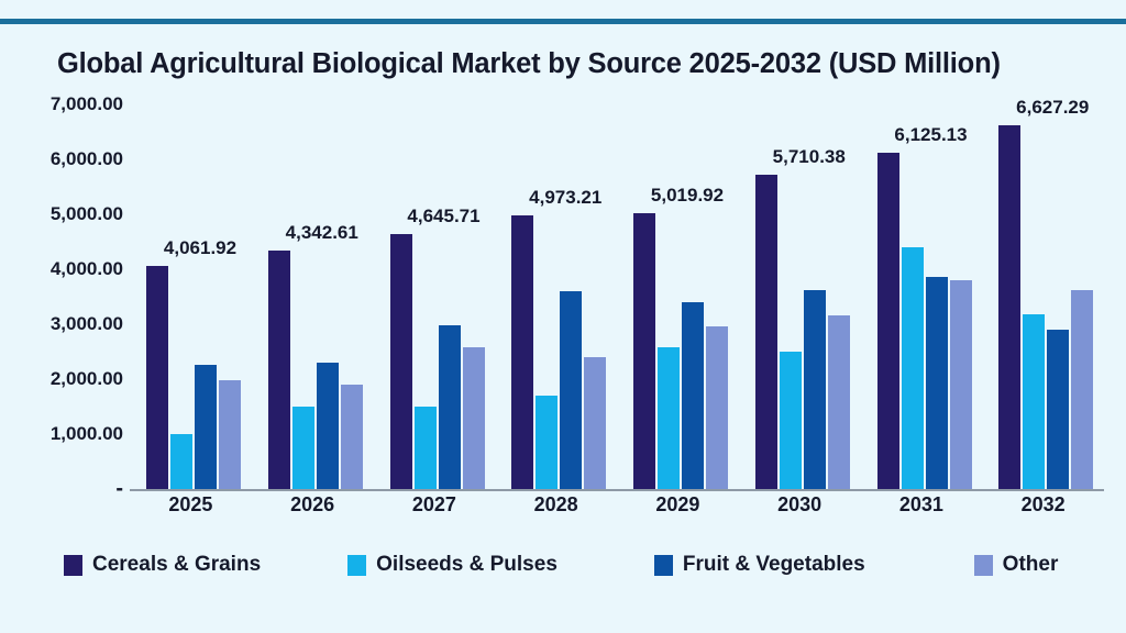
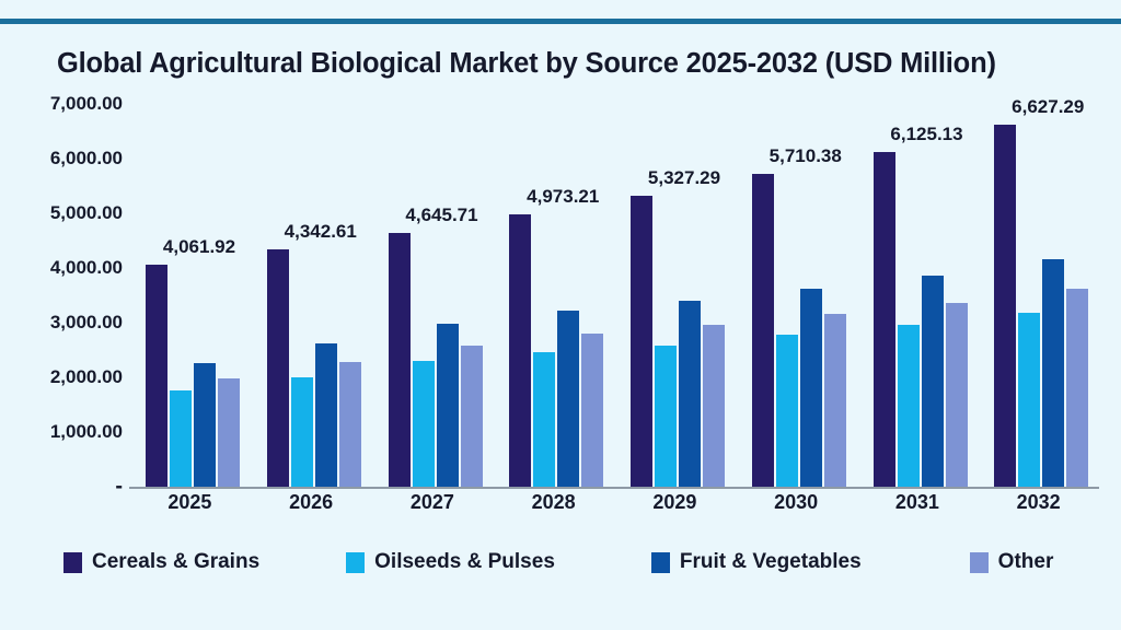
Oilseeds & Pulses/2025: 1000 -> 1800
Oilseeds & Pulses/2026: 1500 -> 2000
Fruit & Vegetables/2026: 2300 -> 2600
Other/2026: 1900 -> 2300
Oilseeds & Pulses/2027: 1500 -> 2300
Oilseeds & Pulses/2028: 1700 -> 2500
Fruit & Vegetables/2028: 3600 -> 3200
Other/2028: 2400 -> 2800
Cereals & Grains/2029: 5,019.92 -> 5,327.29
Oilseeds & Pulses/2030: 2500 -> 2800
Oilseeds & Pulses/2031: 4400 -> 3000
Other/2031: 3800 -> 3400
Fruit & Vegetables/2032: 2900 -> 4200
